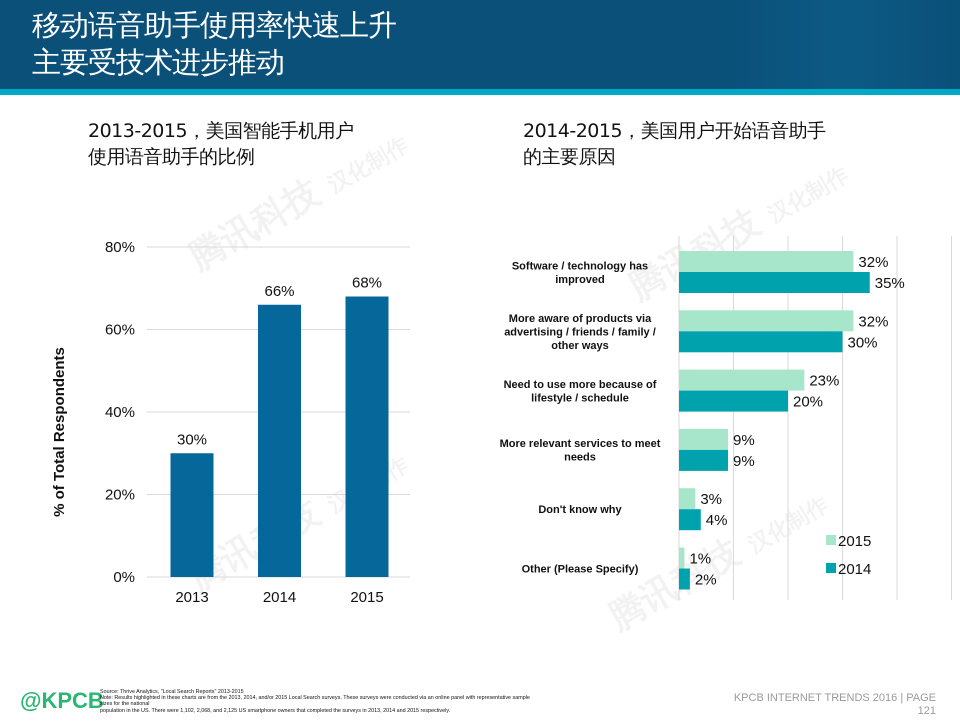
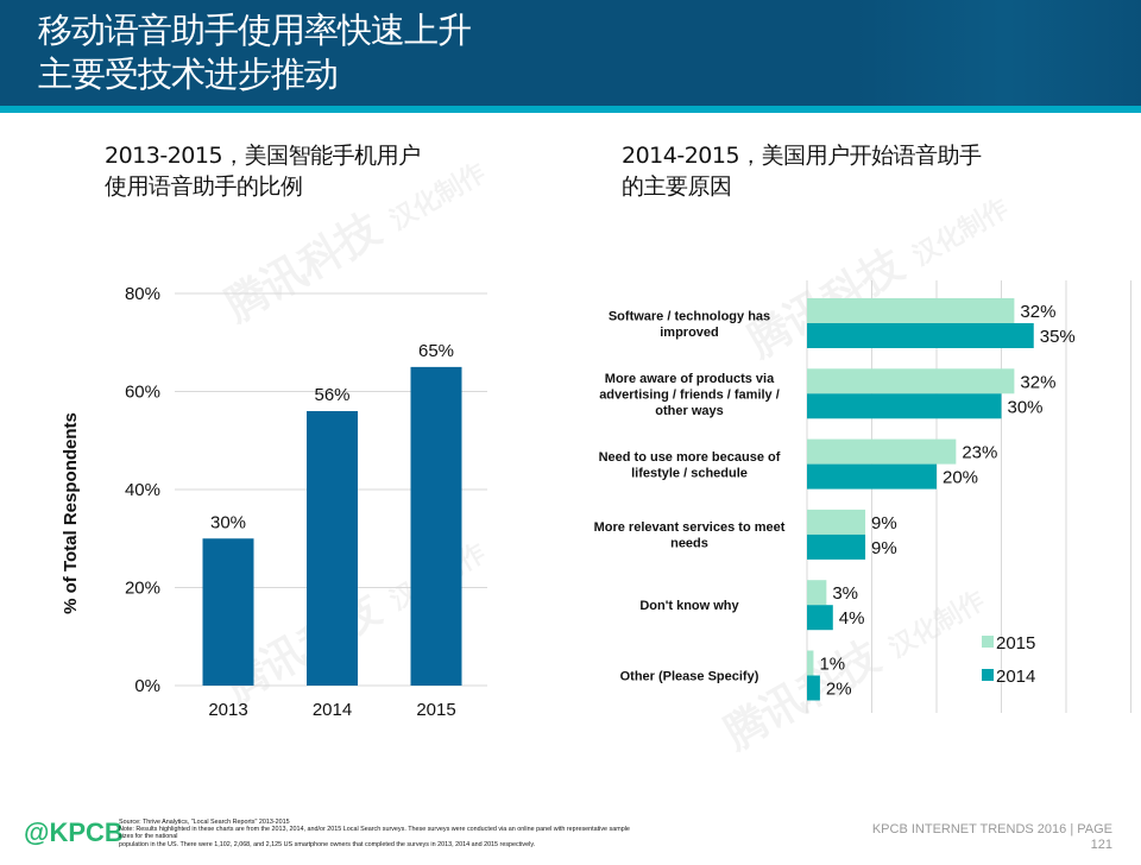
2013-2015，美国智能手机用户使用语音助手的比例/2014: 66% -> 56%
2013-2015，美国智能手机用户使用语音助手的比例/2015: 68% -> 65%
